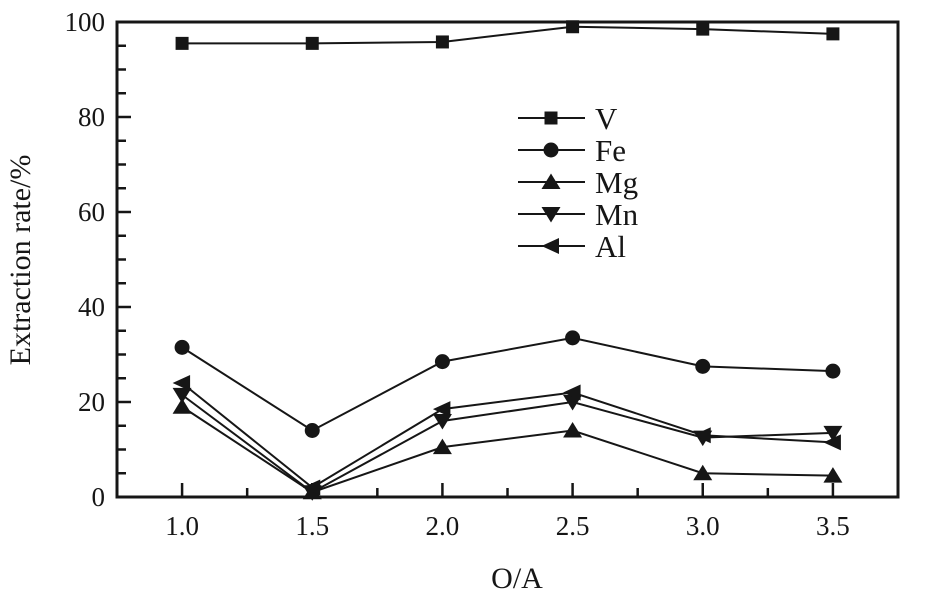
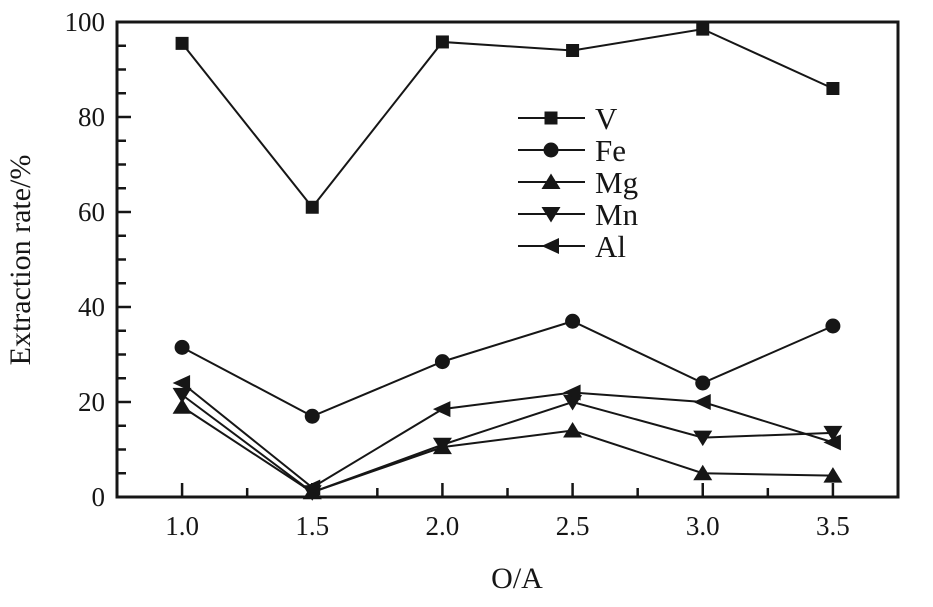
V/1.5: 96 -> 61
Fe/1.5: 14 -> 17
Mn/2.0: 16 -> 11
V/2.5: 99 -> 94
Fe/2.5: 34 -> 37
Fe/3.0: 28 -> 24
Al/3.0: 13 -> 20
V/3.5: 98 -> 86
Fe/3.5: 26 -> 36
